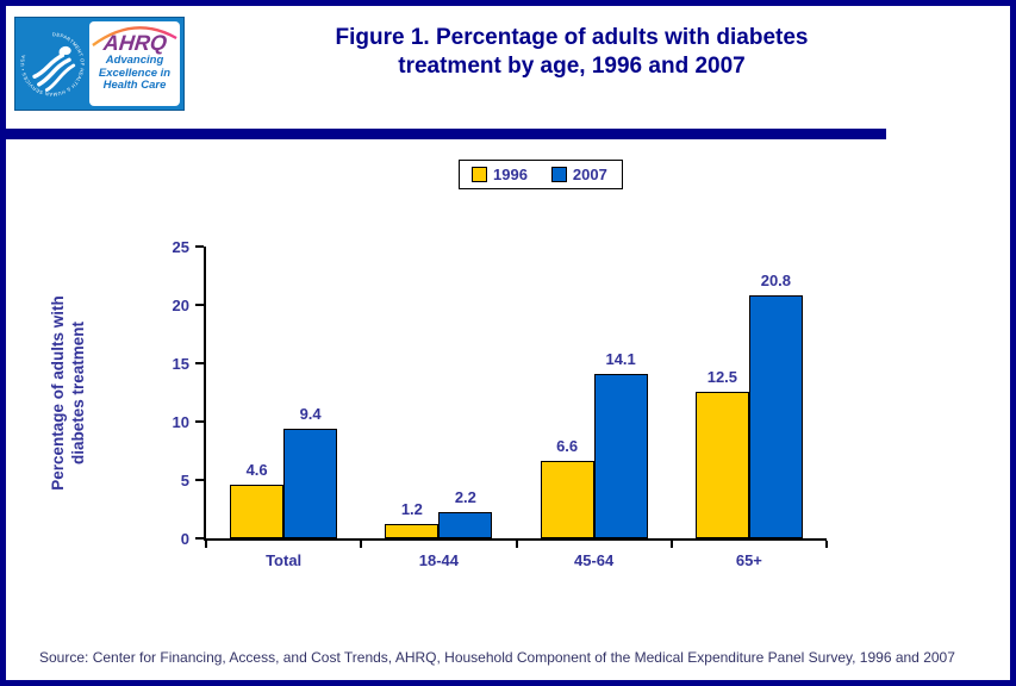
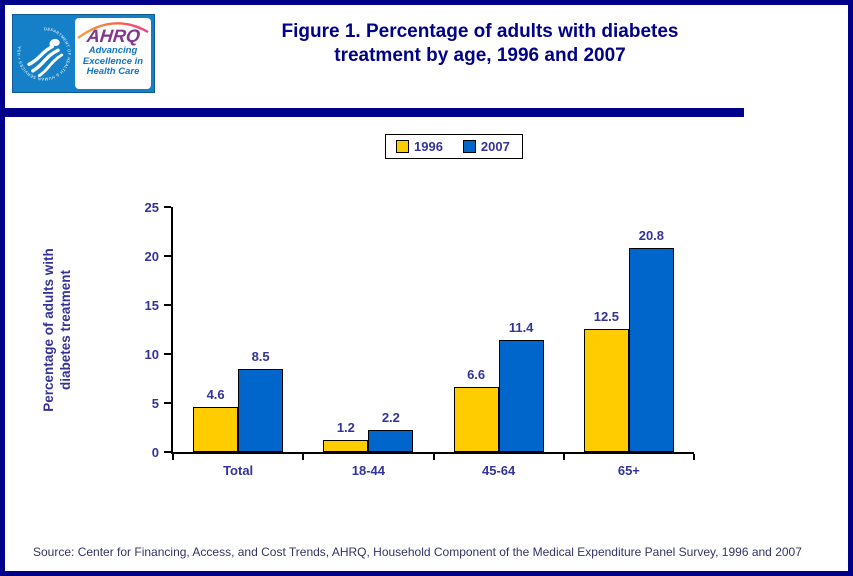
2007/Total: 9.4 -> 8.5
2007/45-64: 14.1 -> 11.4
